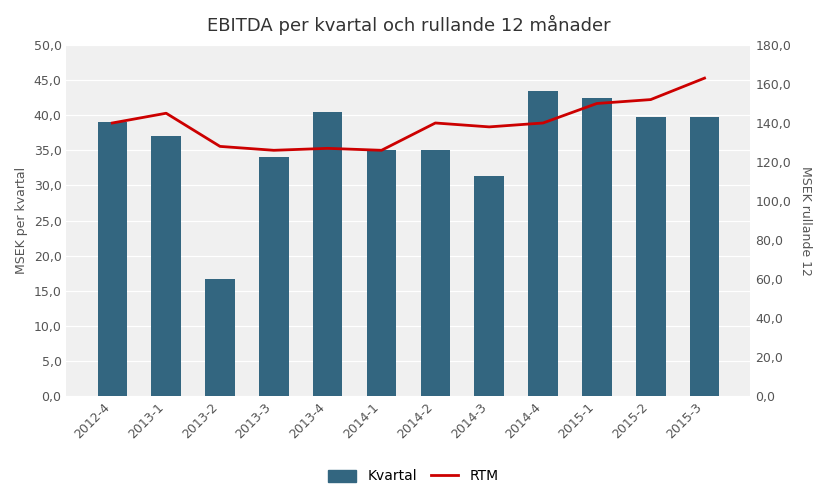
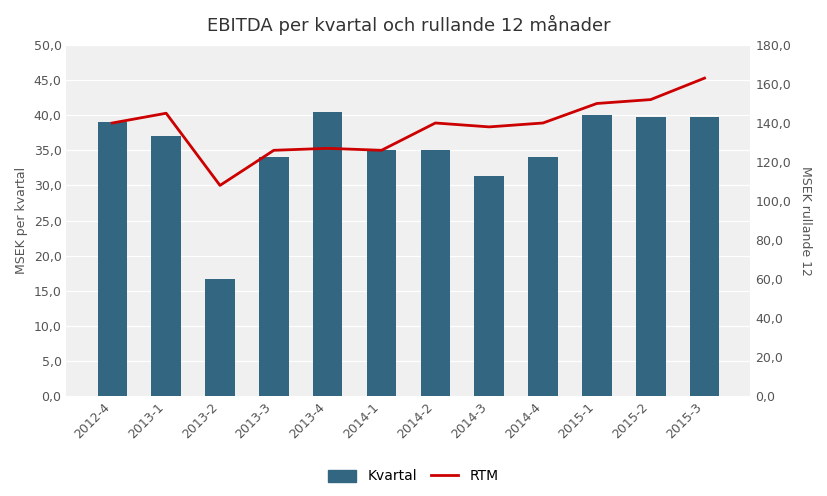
RTM/2013-2: 128 -> 108
Kvartal/2014-4: 43,5 -> 34,0
Kvartal/2015-1: 42,5 -> 40,0
